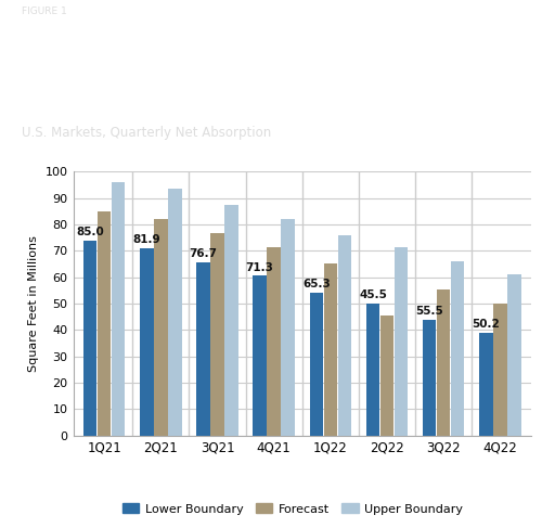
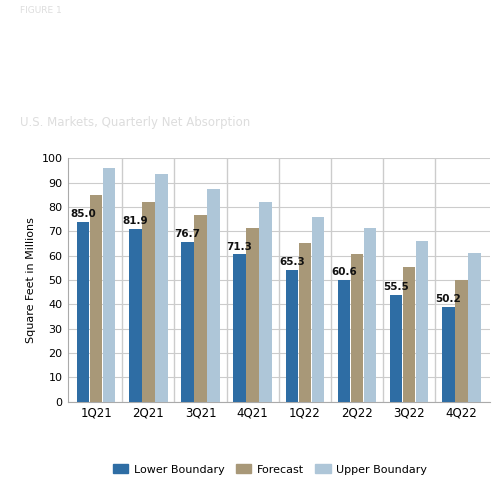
Forecast/2Q22: 45.5 -> 60.6
